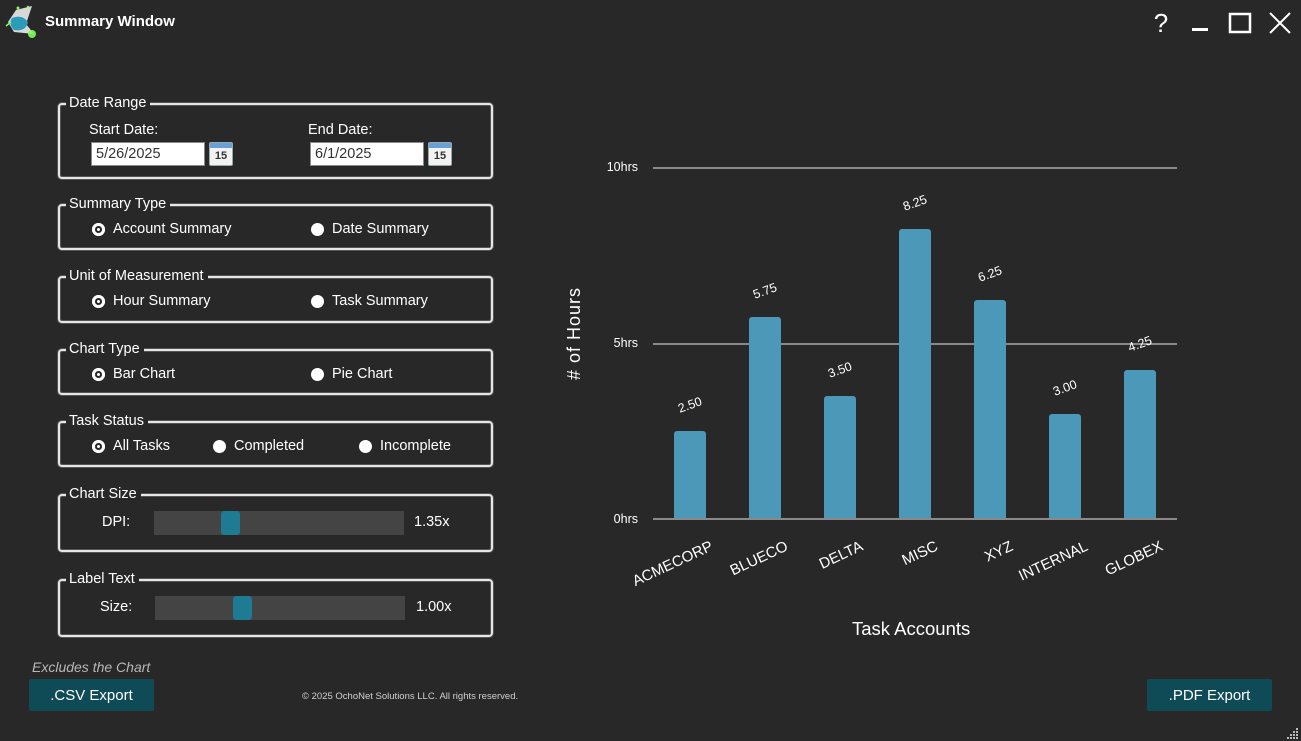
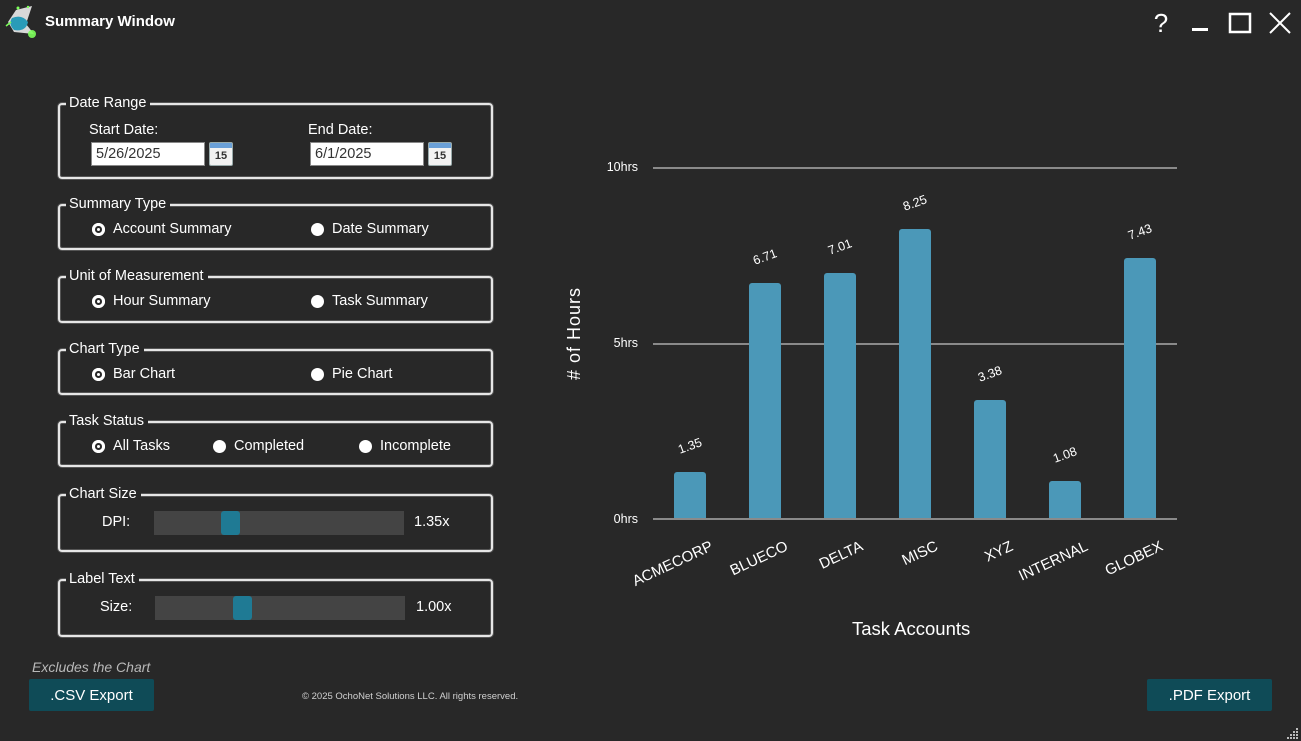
ACMECORP: 2.50 -> 1.35
BLUECO: 5.75 -> 6.71
DELTA: 3.50 -> 7.01
XYZ: 6.25 -> 3.38
INTERNAL: 3.00 -> 1.08
GLOBEX: 4.25 -> 7.43
